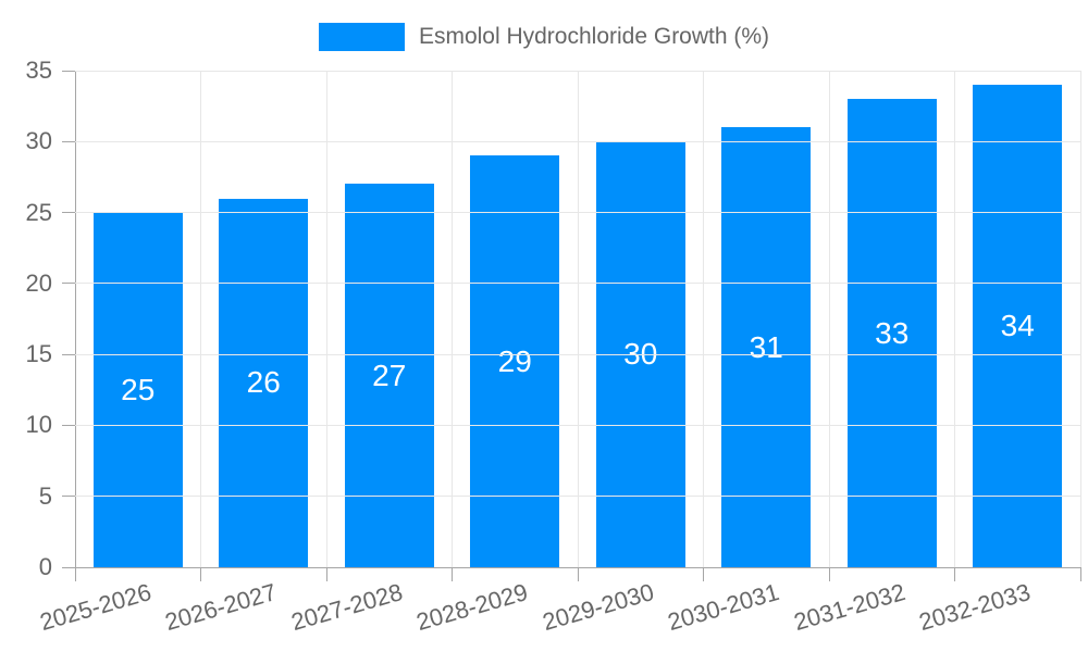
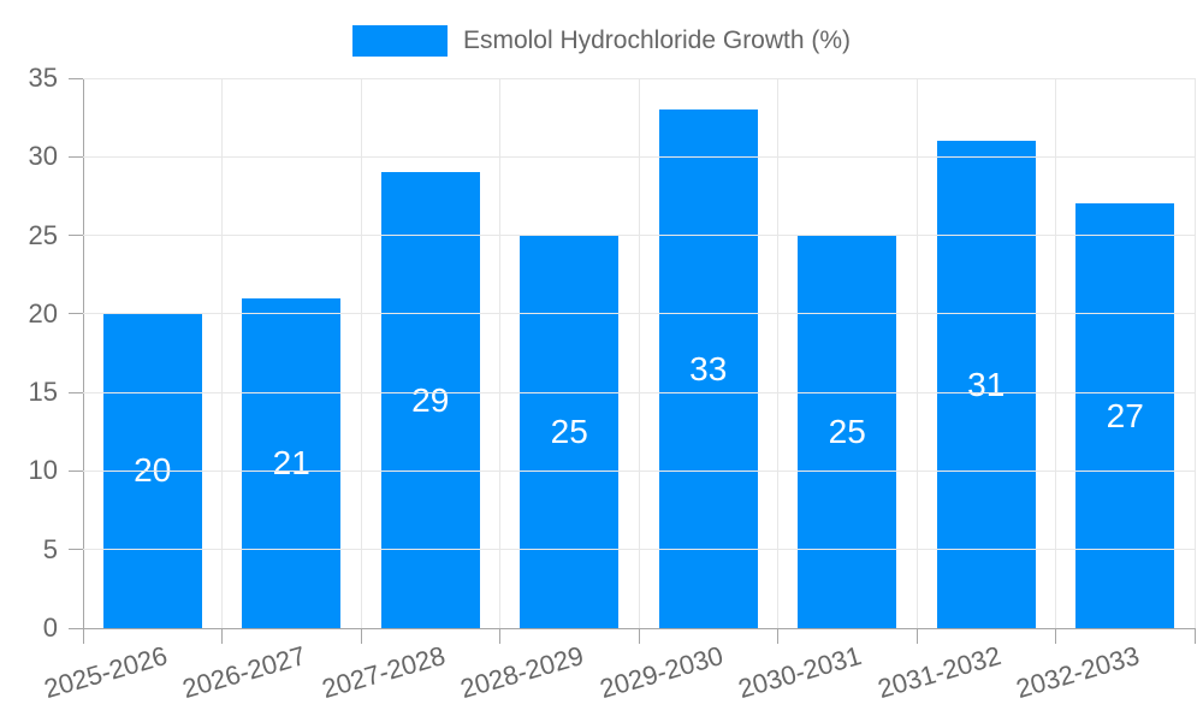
2025-2026: 25 -> 20
2026-2027: 26 -> 21
2027-2028: 27 -> 29
2028-2029: 29 -> 25
2029-2030: 30 -> 33
2030-2031: 31 -> 25
2031-2032: 33 -> 31
2032-2033: 34 -> 27
